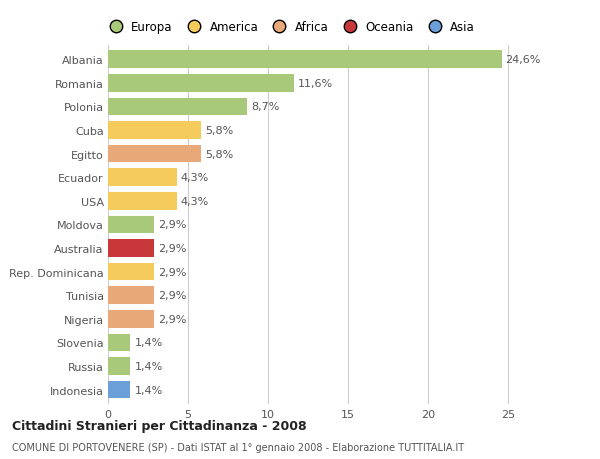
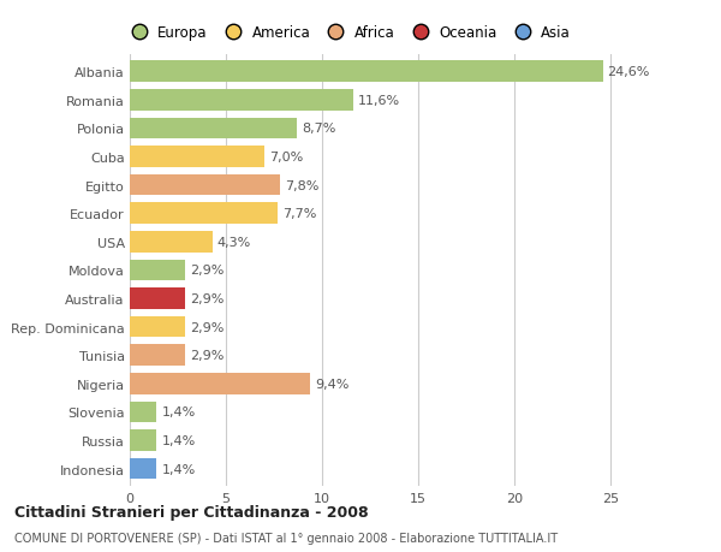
Cuba: 5,8% -> 7,0%
Egitto: 5,8% -> 7,8%
Ecuador: 4,3% -> 7,7%
Nigeria: 2,9% -> 9,4%
